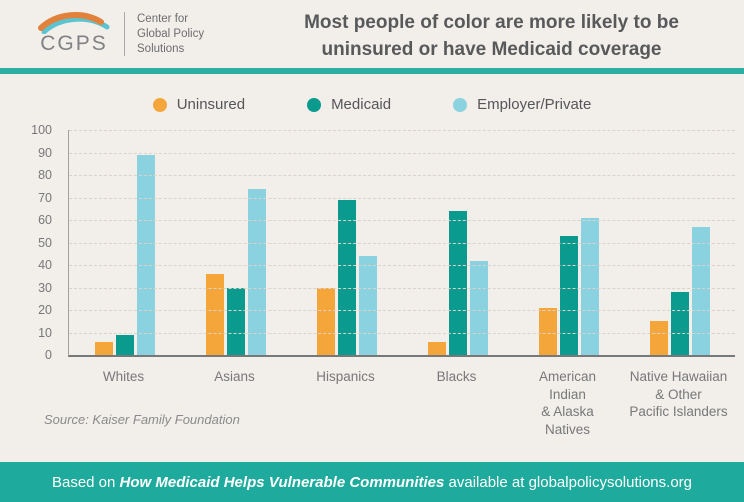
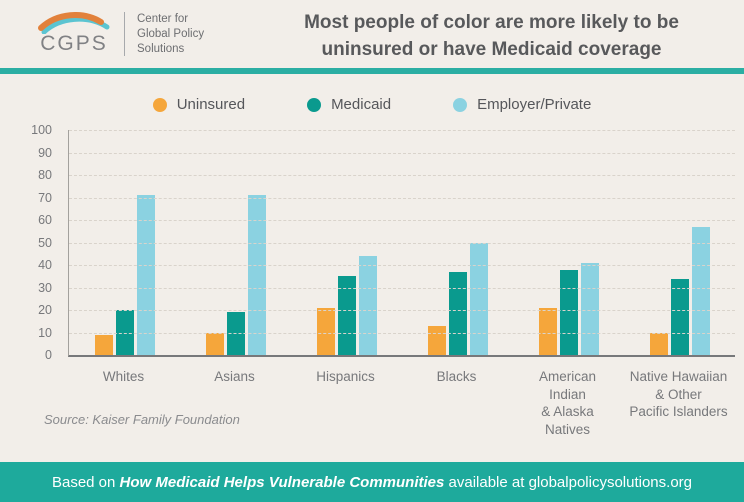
Uninsured/Whites: 6 -> 9
Medicaid/Whites: 9 -> 20
Employer/Private/Whites: 89 -> 71
Uninsured/Asians: 36 -> 10
Medicaid/Asians: 30 -> 19
Employer/Private/Asians: 74 -> 71
Uninsured/Hispanics: 30 -> 21
Medicaid/Hispanics: 69 -> 35
Uninsured/Blacks: 6 -> 13
Medicaid/Blacks: 64 -> 37
Employer/Private/Blacks: 42 -> 50
Medicaid/American Indian & Alaska Natives: 53 -> 38
Employer/Private/American Indian & Alaska Natives: 61 -> 41
Uninsured/Native Hawaiian & Other Pacific Islanders: 15 -> 10
Medicaid/Native Hawaiian & Other Pacific Islanders: 28 -> 34
